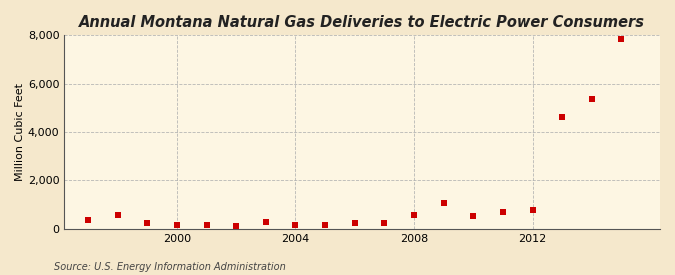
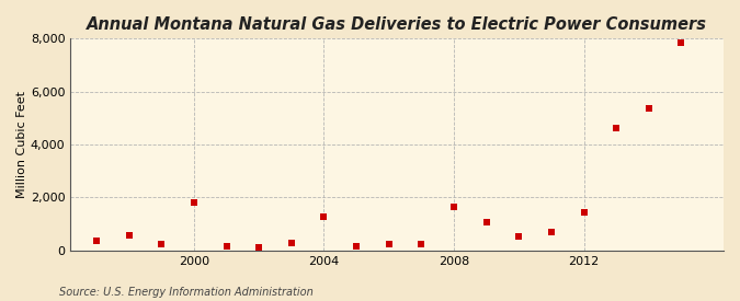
2000: 160 -> 1,800
2004: 140 -> 1,250
2008: 550 -> 1,650
2012: 760 -> 1,450
